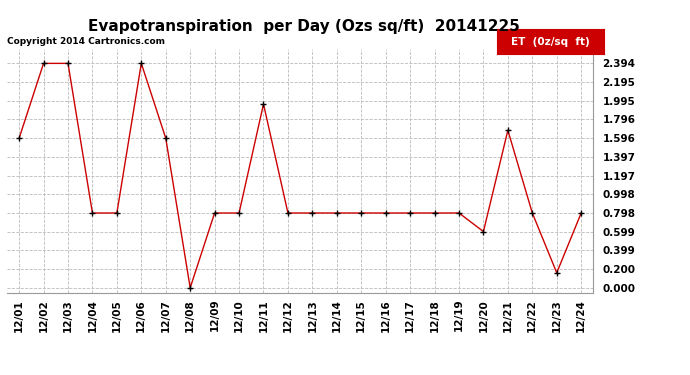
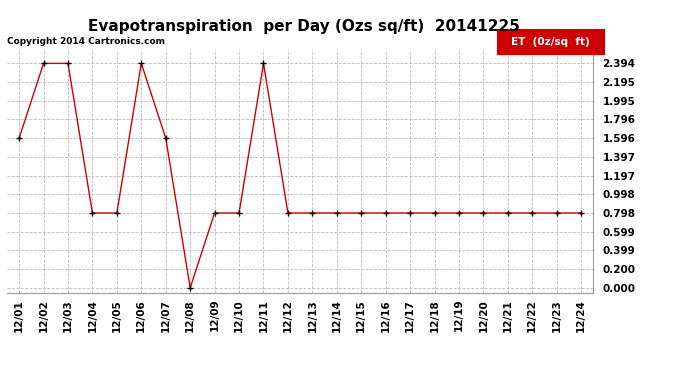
12/11: 1.96 -> 2.39
12/20: 0.60 -> 0.80
12/21: 1.68 -> 0.80
12/23: 0.16 -> 0.80
